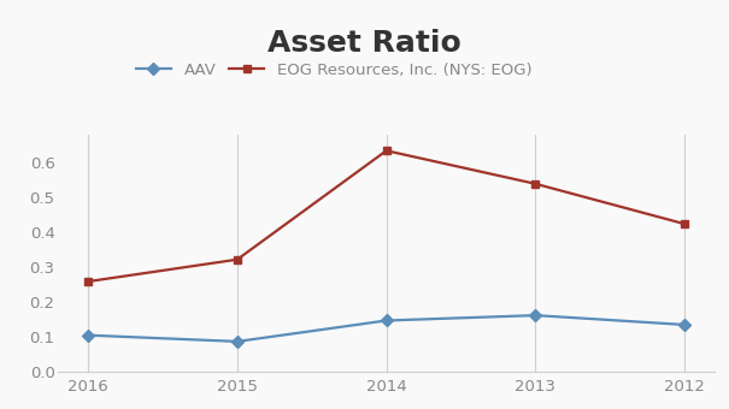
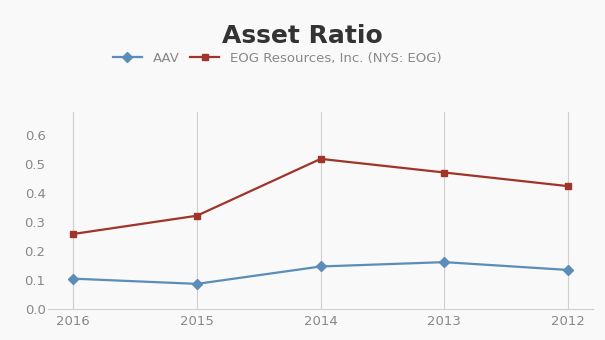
EOG Resources, Inc. (NYS: EOG)/2014: 0.635 -> 0.519
EOG Resources, Inc. (NYS: EOG)/2013: 0.540 -> 0.472
